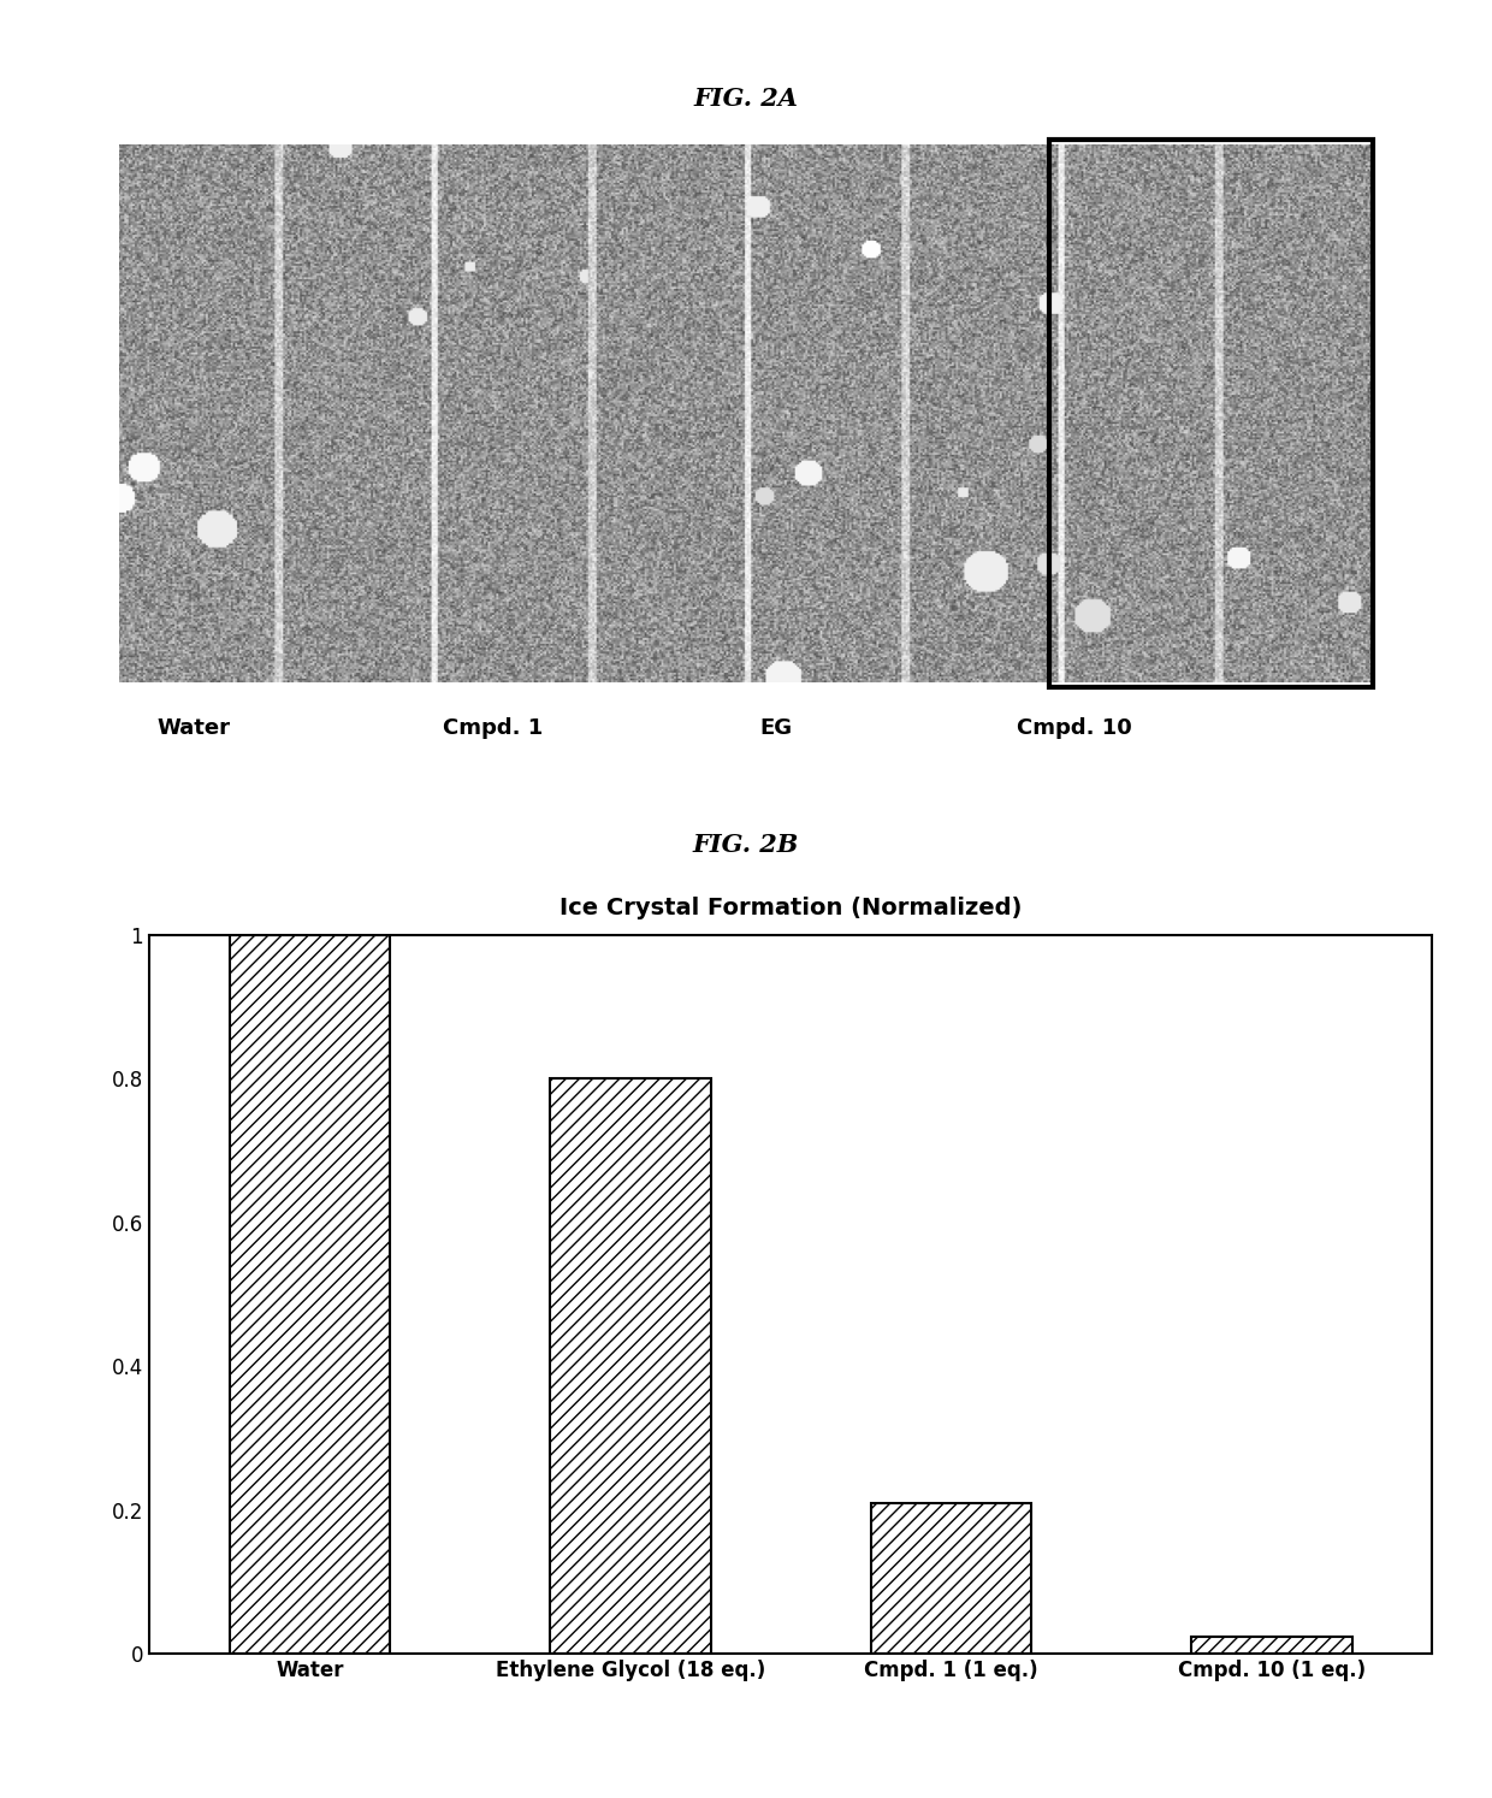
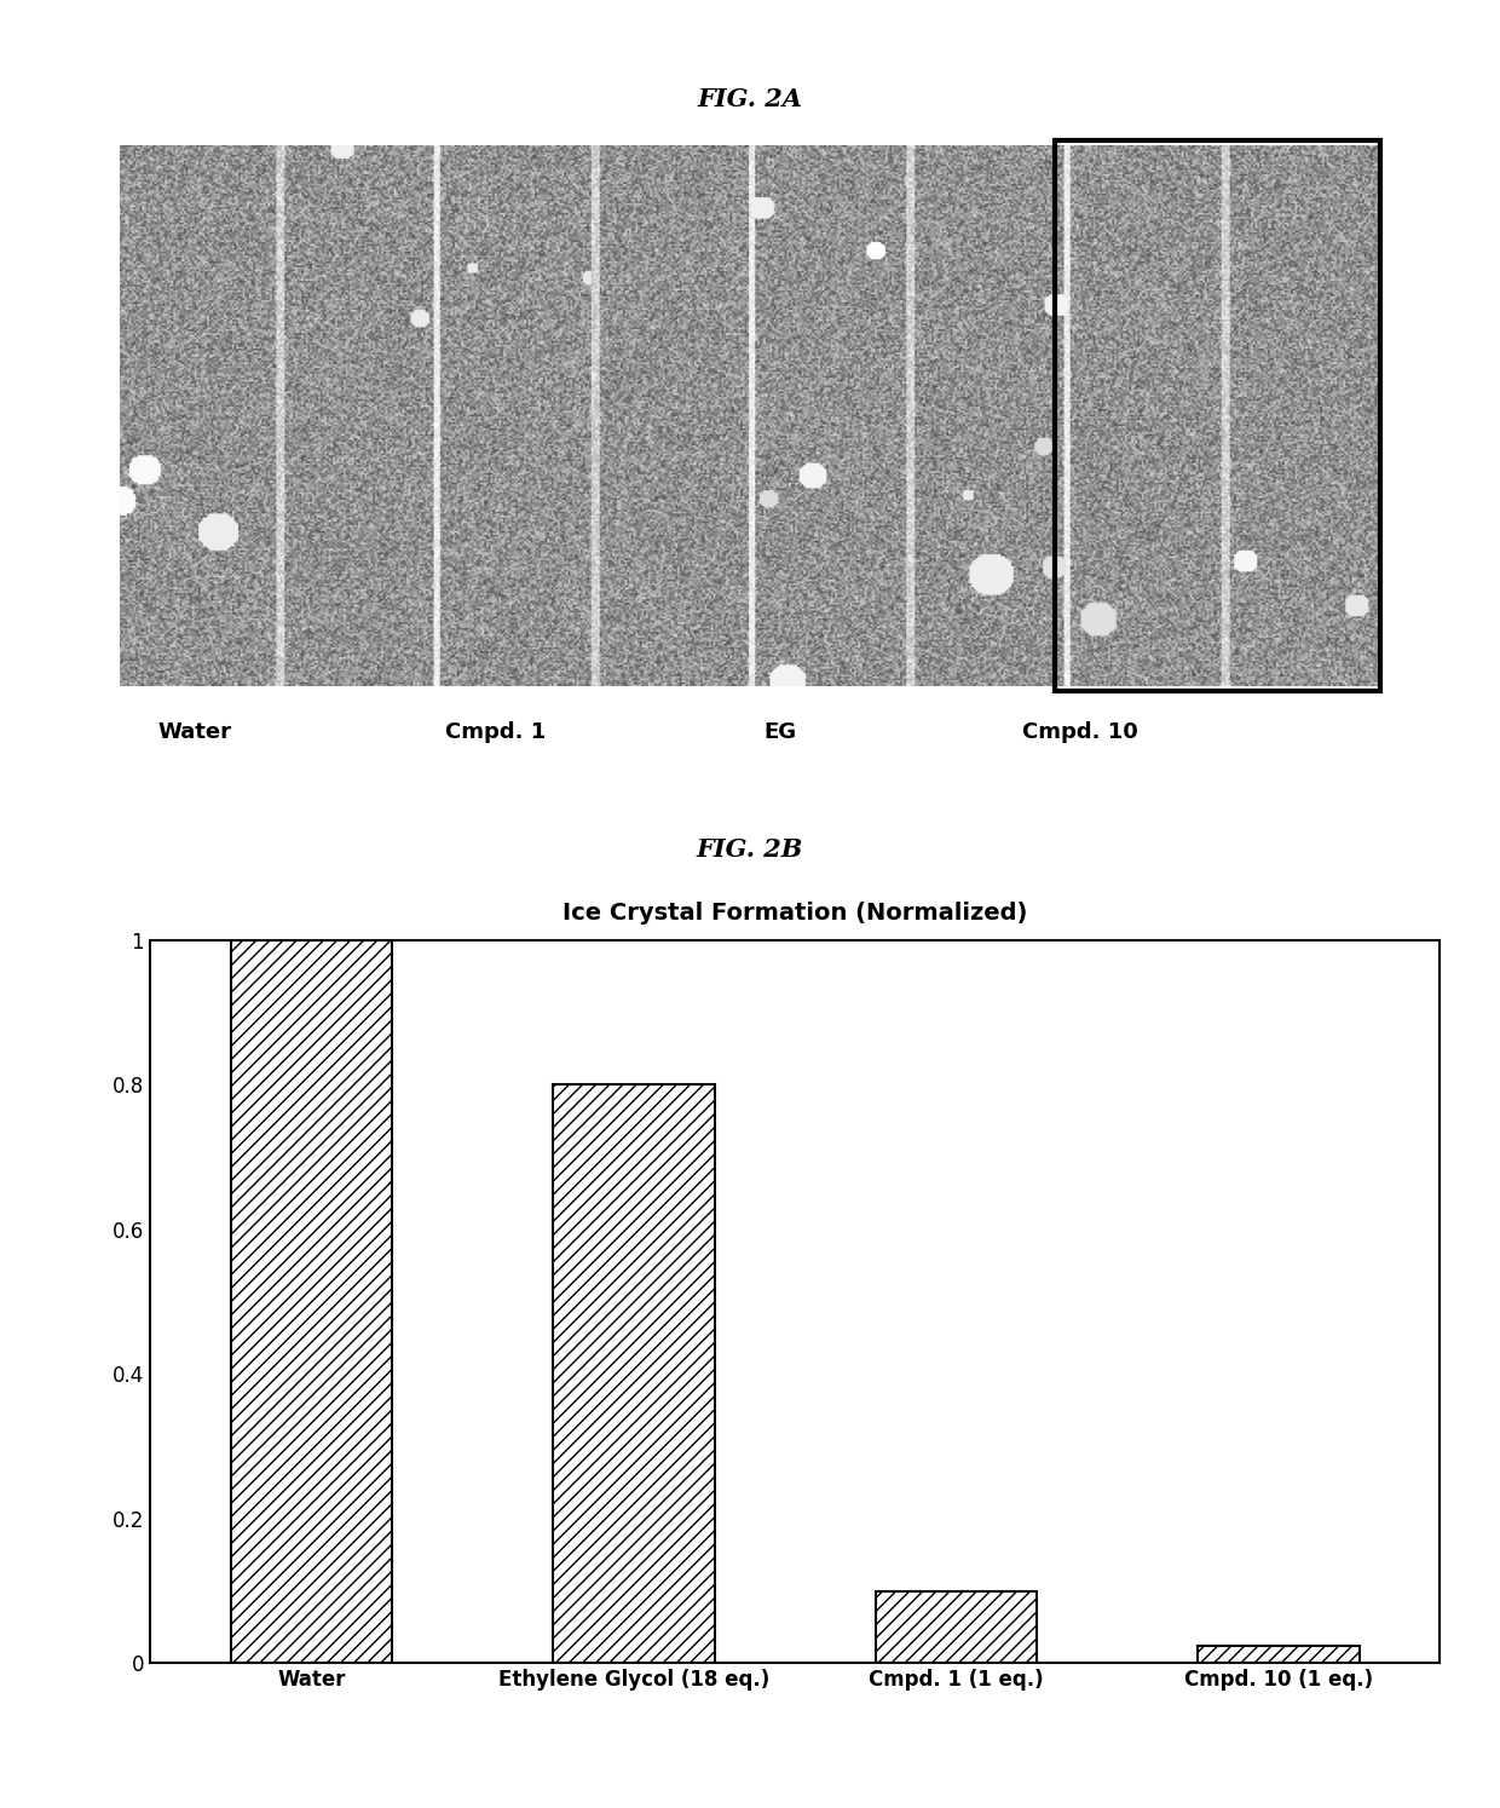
Cmpd. 1 (1 eq.): 0.210 -> 0.100
